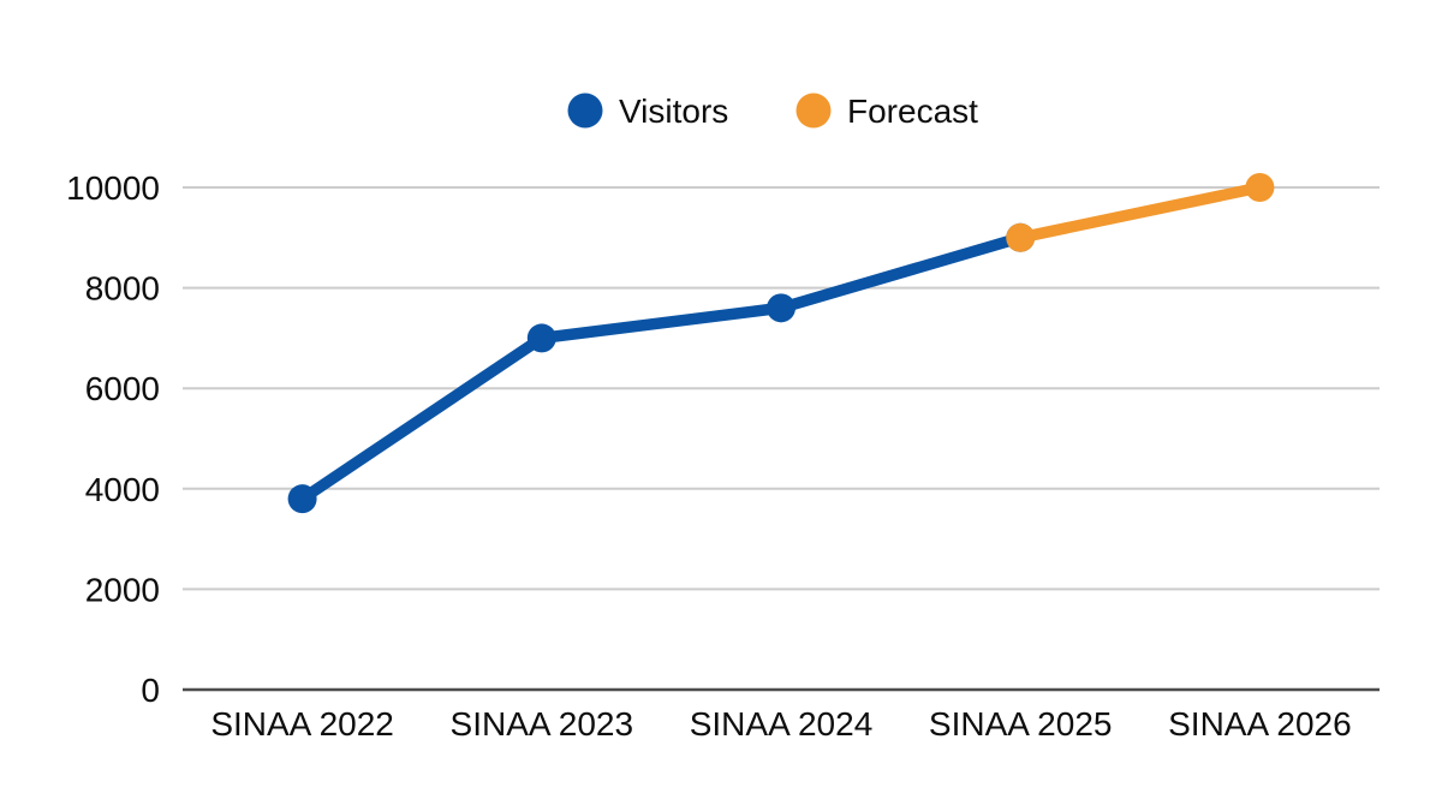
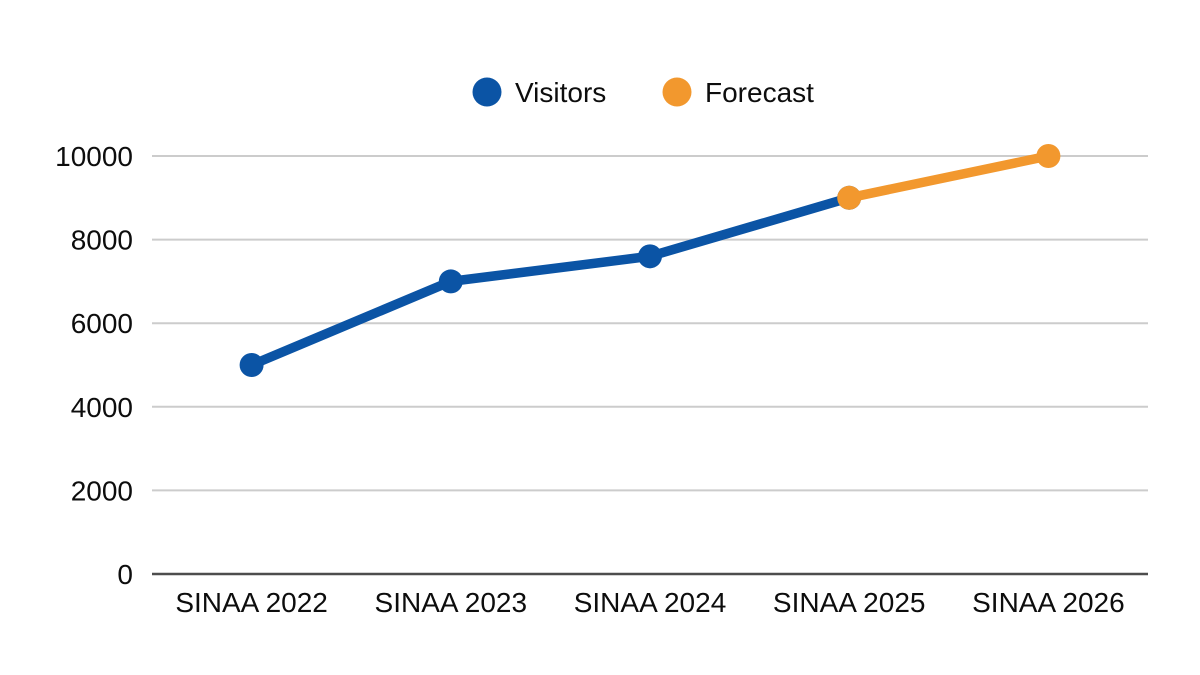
Visitors/SINAA 2022: 3800 -> 5000
